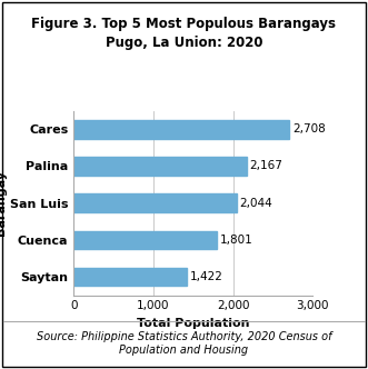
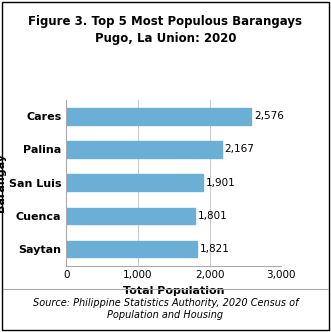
Cares: 2,708 -> 2,576
San Luis: 2,044 -> 1,901
Saytan: 1,422 -> 1,821
